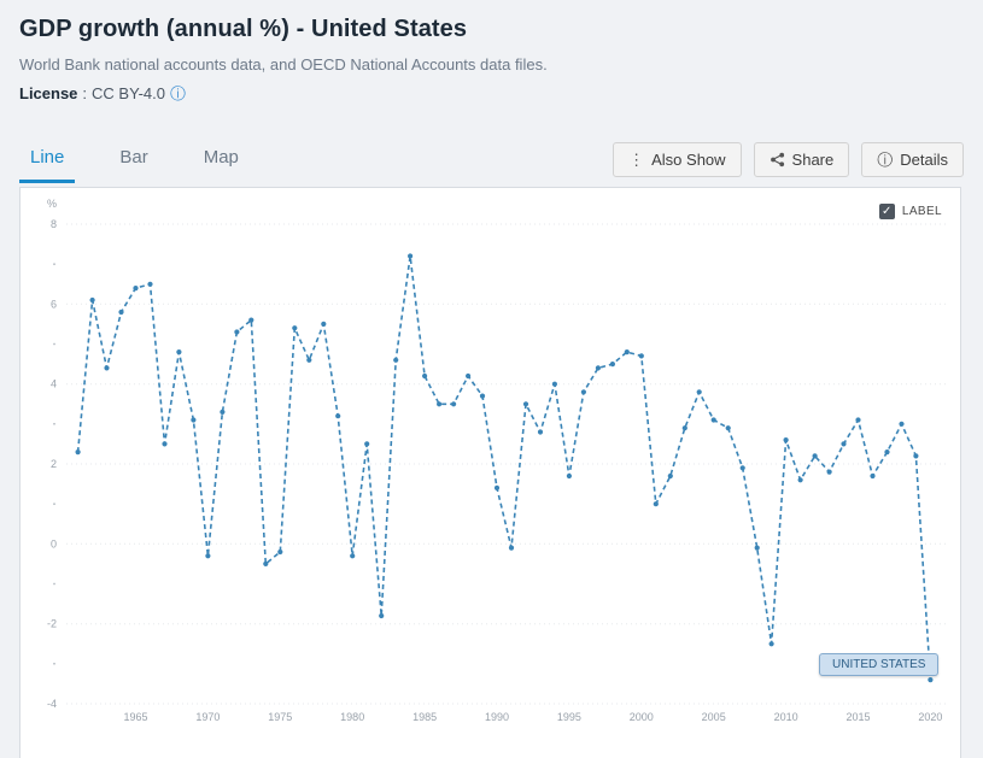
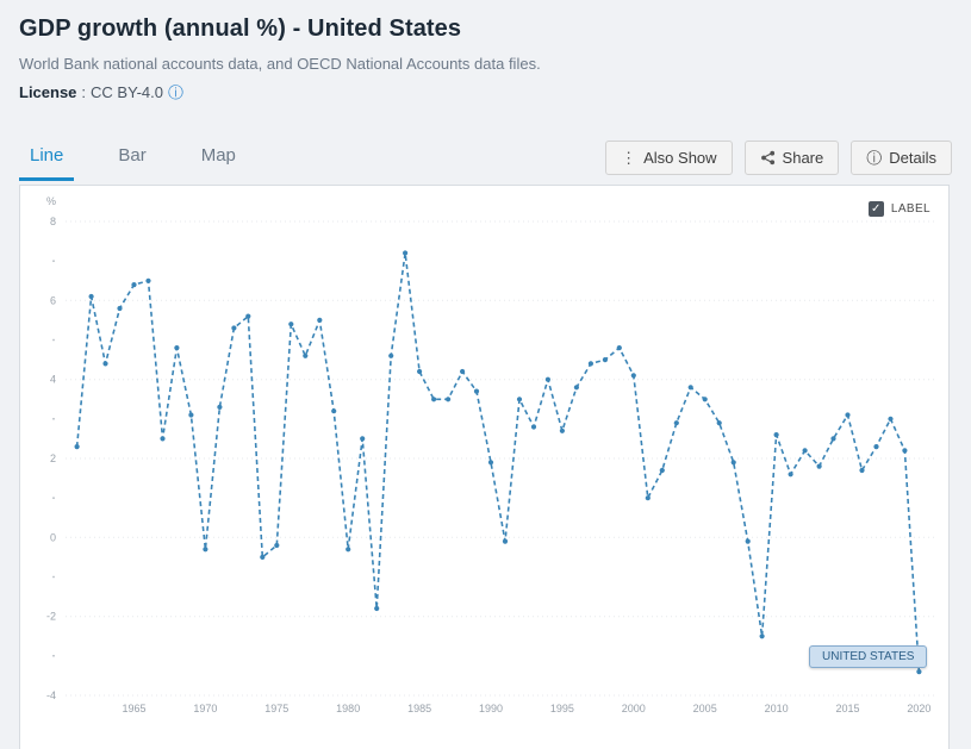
1990: 1.4 -> 1.9
1995: 1.7 -> 2.7
2000: 4.7 -> 4.1
2005: 3.1 -> 3.5
